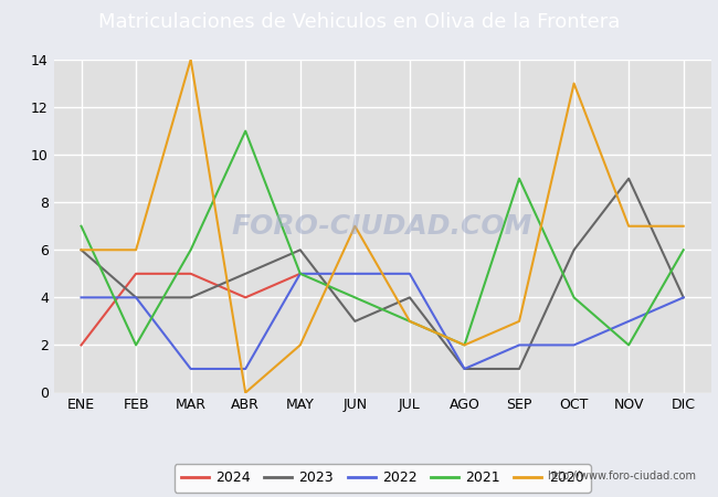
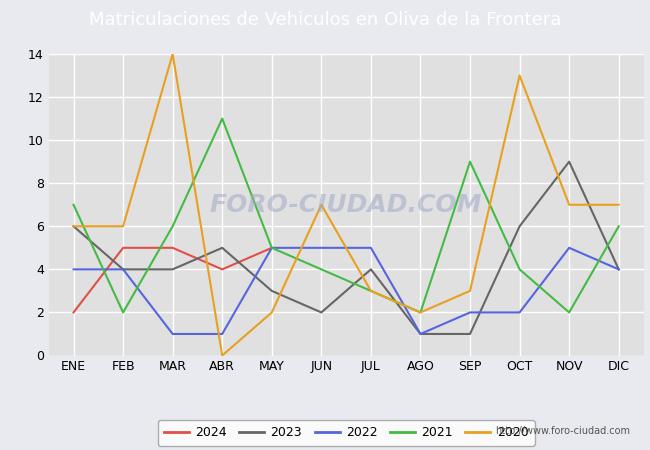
2023/MAY: 6 -> 3
2023/JUN: 3 -> 2
2022/NOV: 3 -> 5
